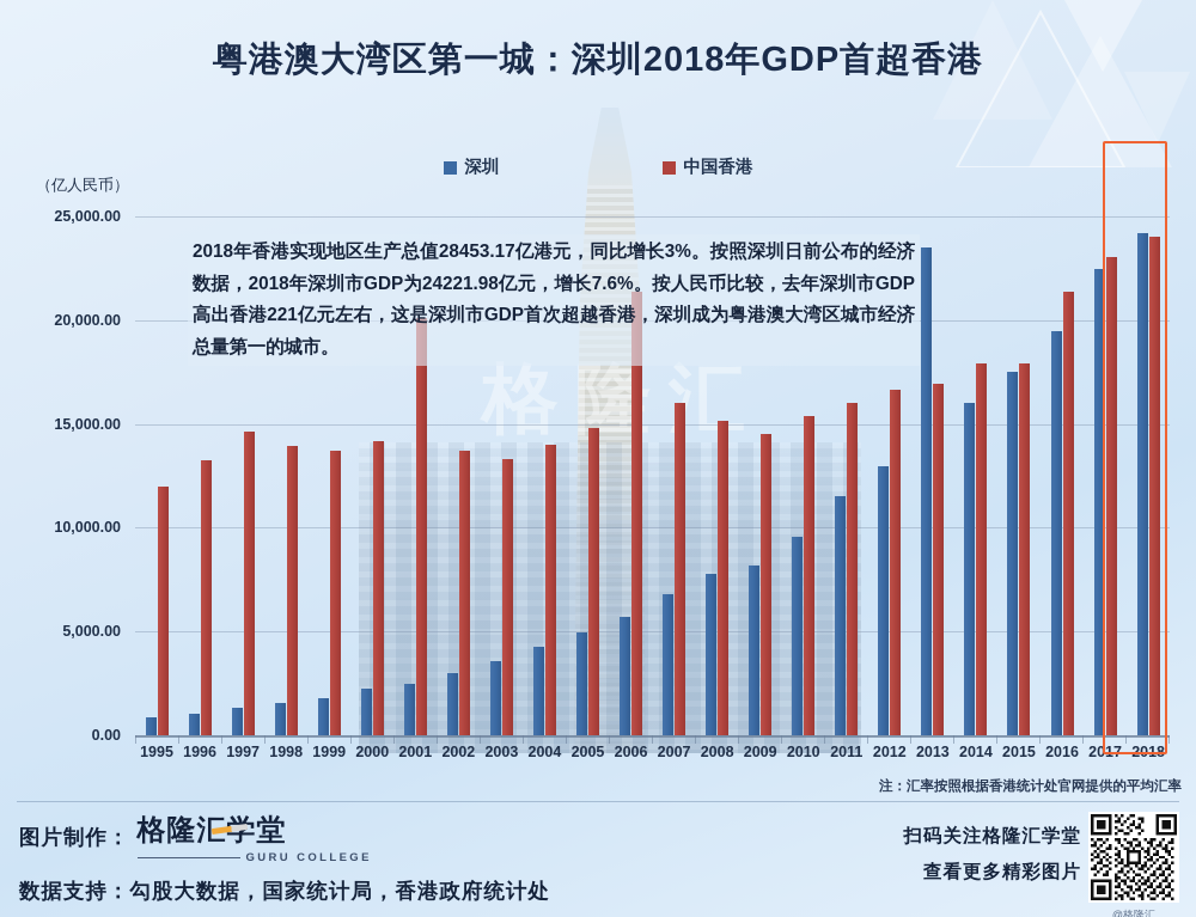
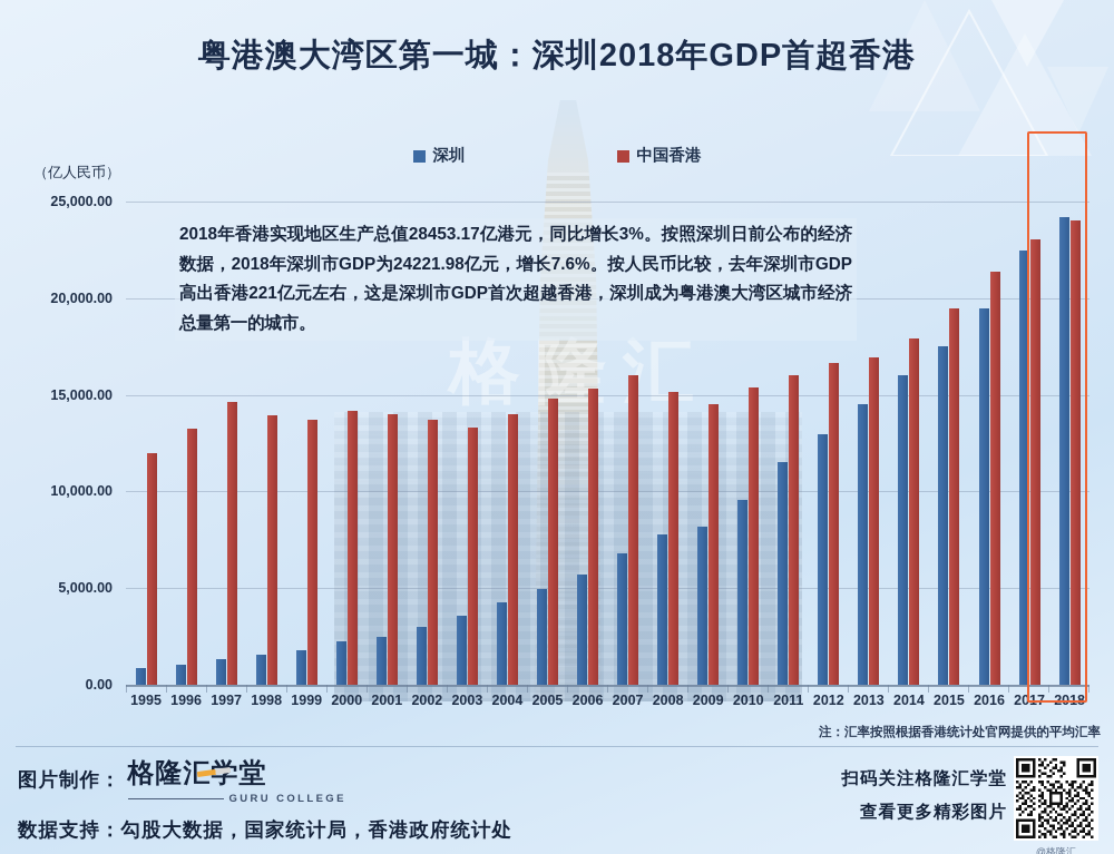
中国香港/2001: 20100 -> 14000
中国香港/2006: 21400 -> 15300
深圳/2013: 23500 -> 14500
中国香港/2015: 17900 -> 19500
